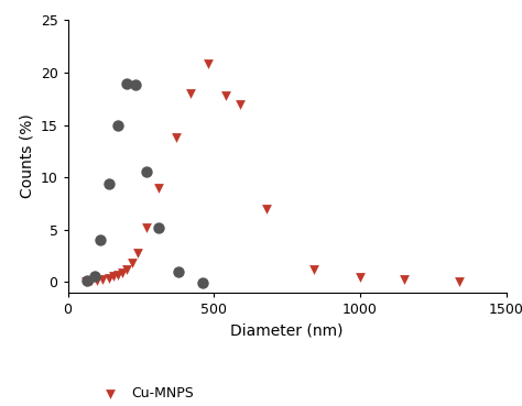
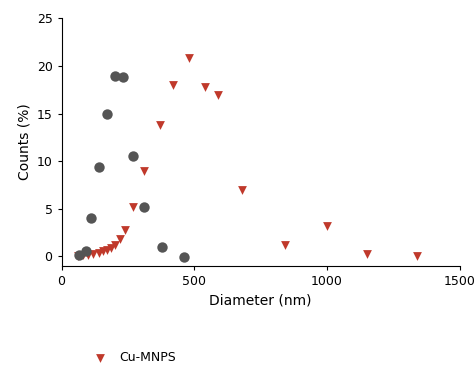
Cu-MNPS/1000: 0.4 -> 3.2
